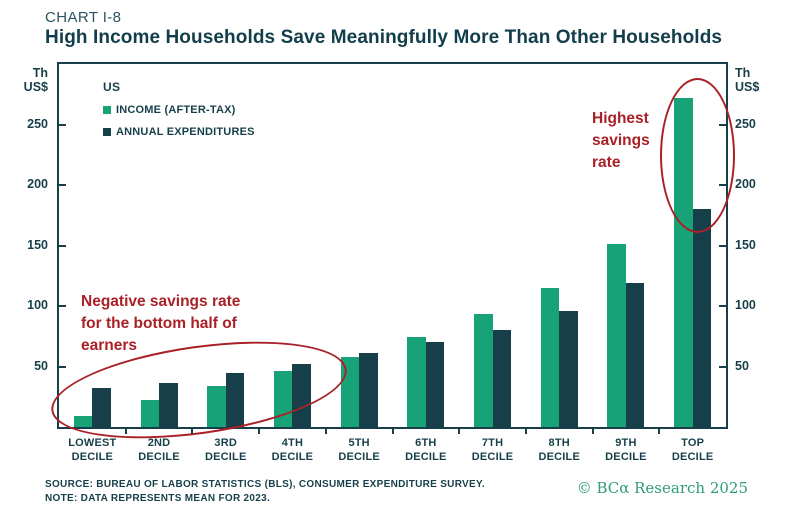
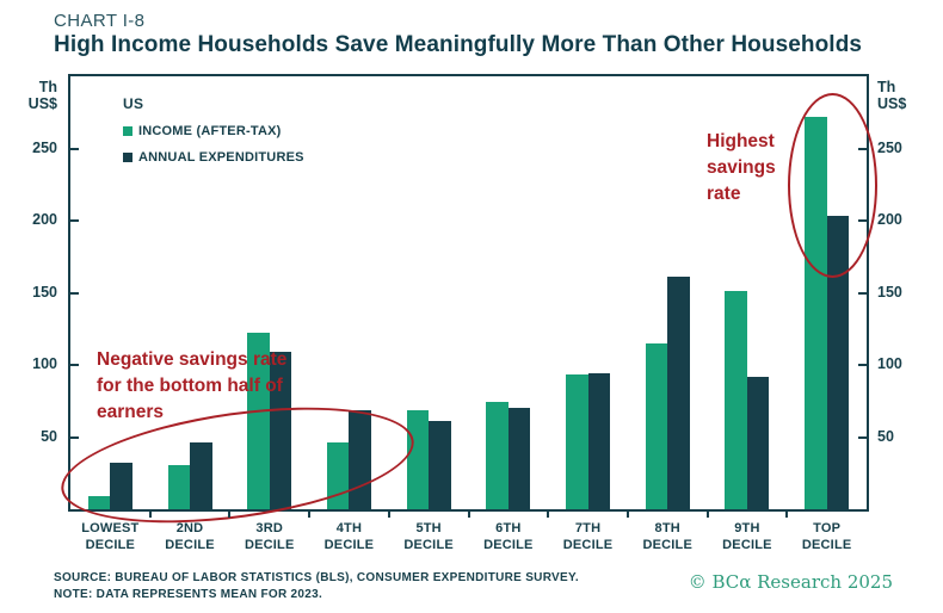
INCOME (AFTER-TAX)/2ND: 22 -> 31
ANNUAL EXPENDITURES/2ND: 36 -> 46
INCOME (AFTER-TAX)/3RD: 34 -> 122
ANNUAL EXPENDITURES/3RD: 45 -> 109
ANNUAL EXPENDITURES/4TH: 52 -> 69
INCOME (AFTER-TAX)/5TH: 58 -> 69
ANNUAL EXPENDITURES/7TH: 80 -> 94
ANNUAL EXPENDITURES/8TH: 96 -> 161
ANNUAL EXPENDITURES/9TH: 119 -> 92
ANNUAL EXPENDITURES/TOP: 180 -> 203
